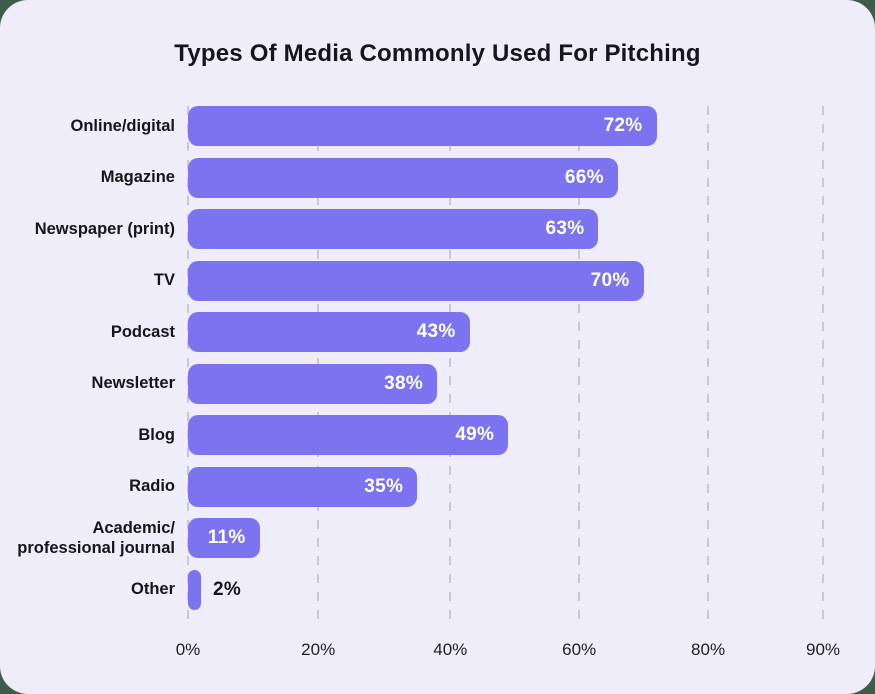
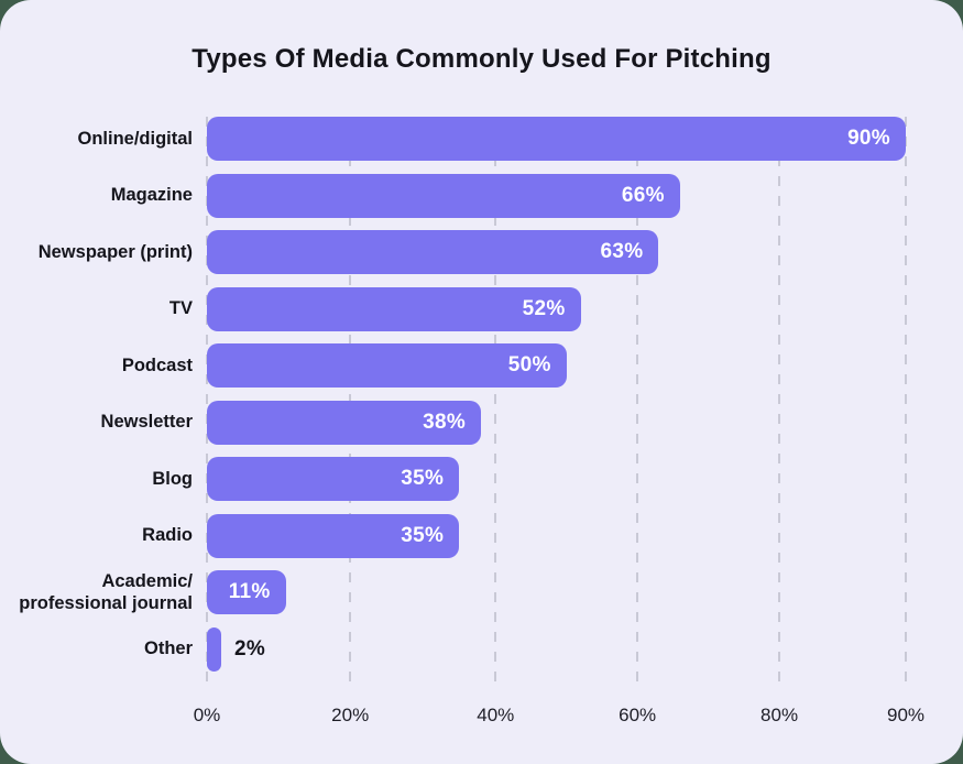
Online/digital: 72% -> 90%
TV: 70% -> 52%
Podcast: 43% -> 50%
Blog: 49% -> 35%
